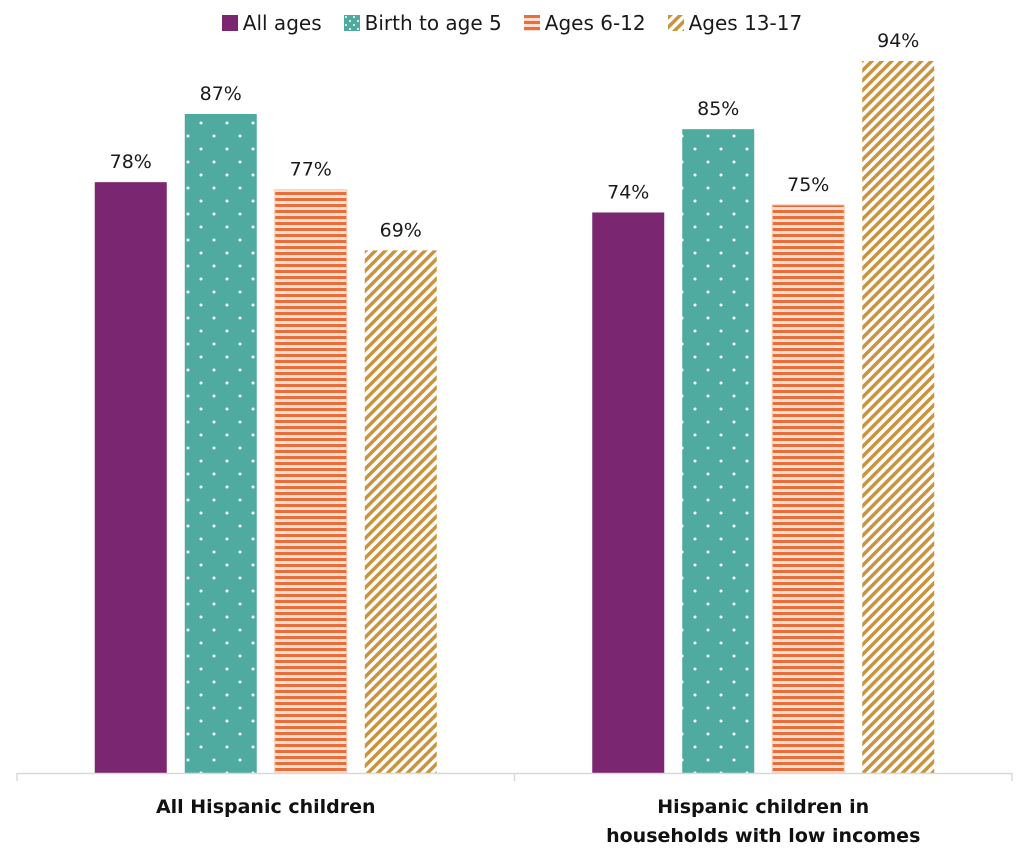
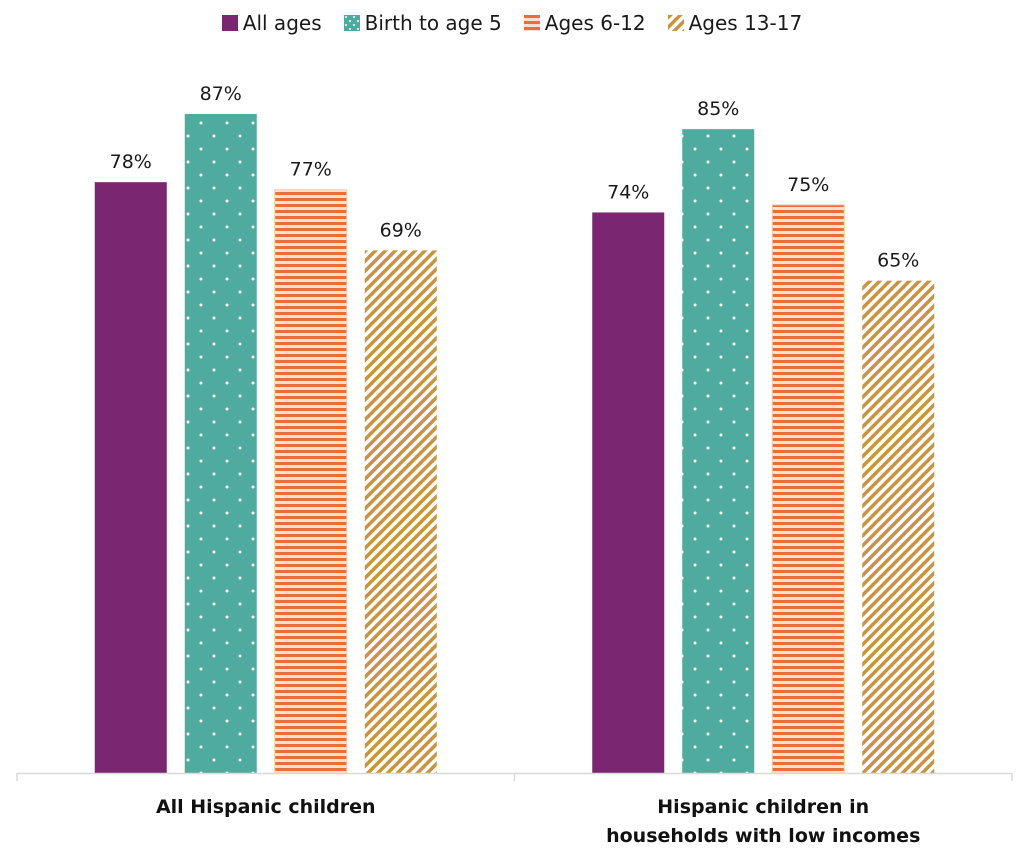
Ages 13-17/Hispanic children in households with low incomes: 94% -> 65%
